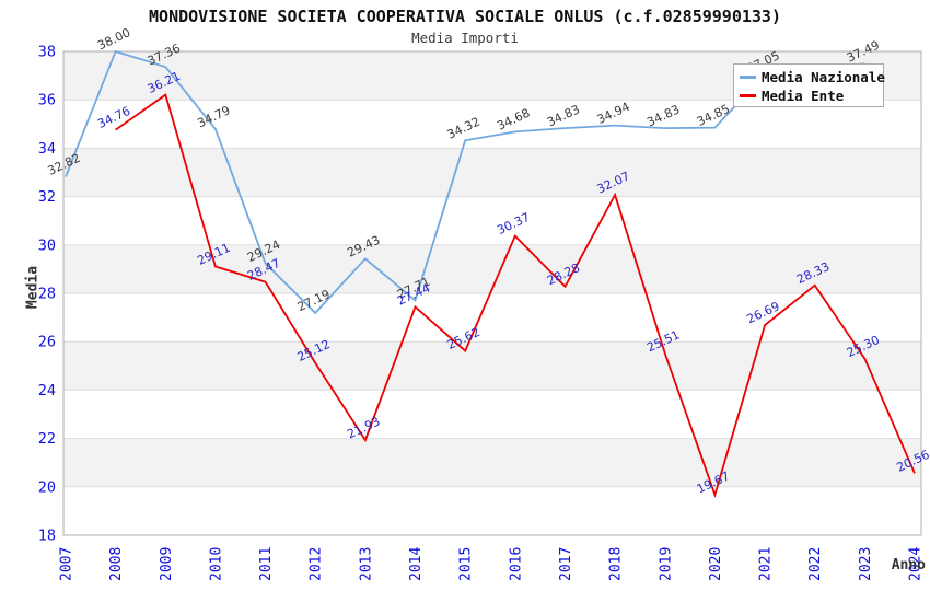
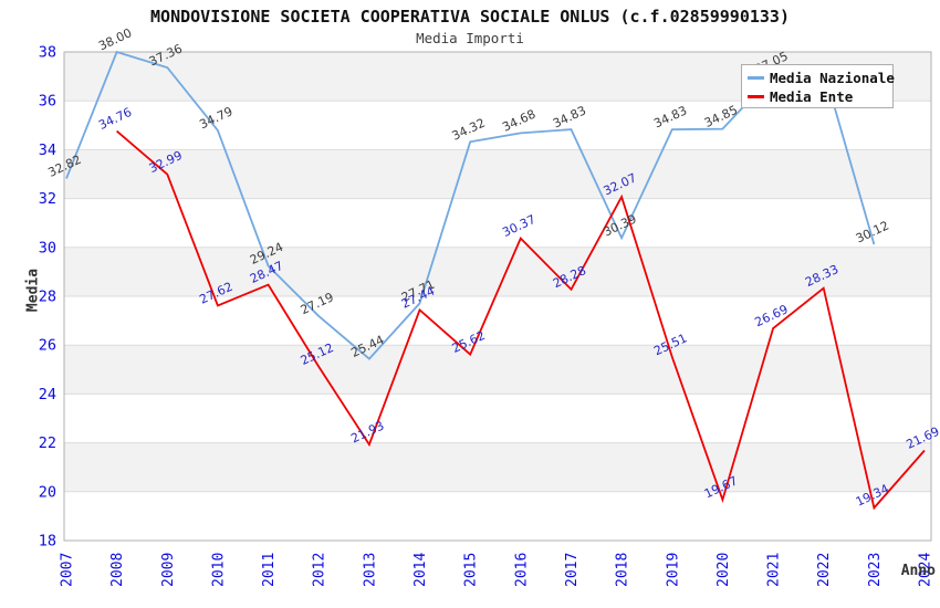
Media Ente/2009: 36.21 -> 32.99
Media Ente/2010: 29.11 -> 27.62
Media Nazionale/2013: 29.43 -> 25.44
Media Nazionale/2018: 34.94 -> 30.39
Media Nazionale/2023: 37.49 -> 30.12
Media Ente/2023: 25.30 -> 19.34
Media Ente/2024: 20.56 -> 21.69
